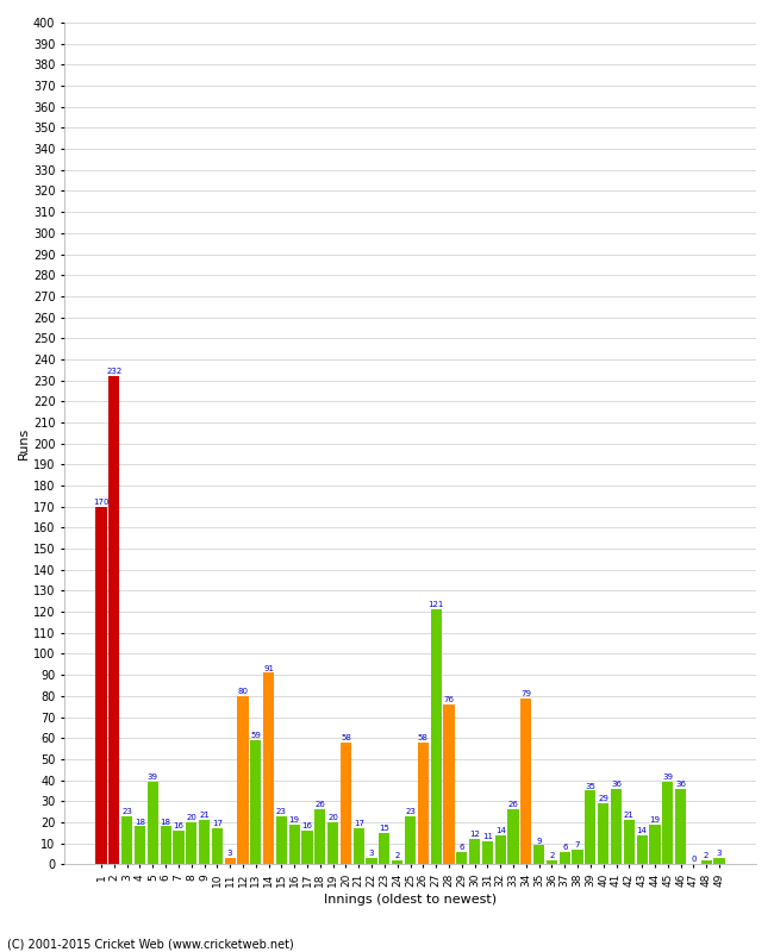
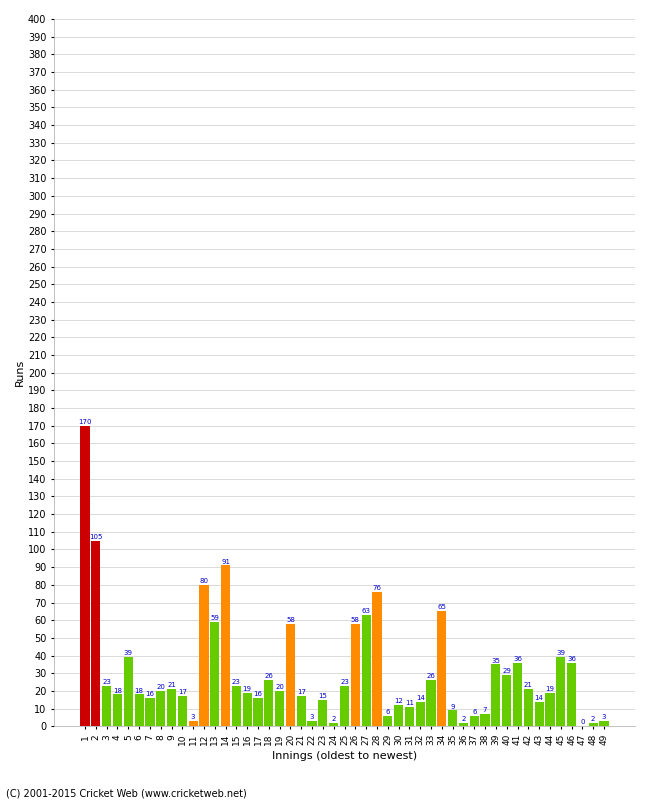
2: 232 -> 105
27: 121 -> 63
34: 79 -> 65
